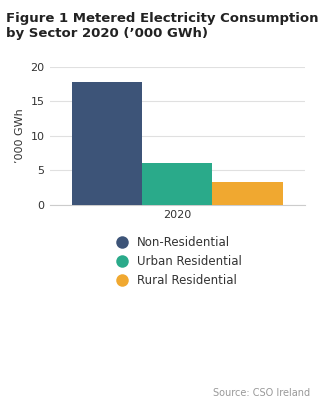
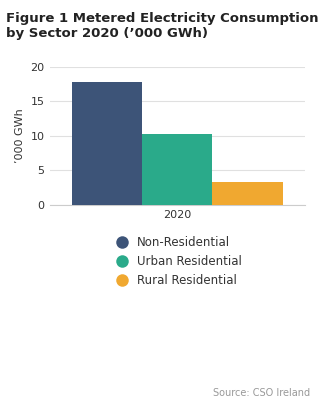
2020: 6.1 -> 10.2
